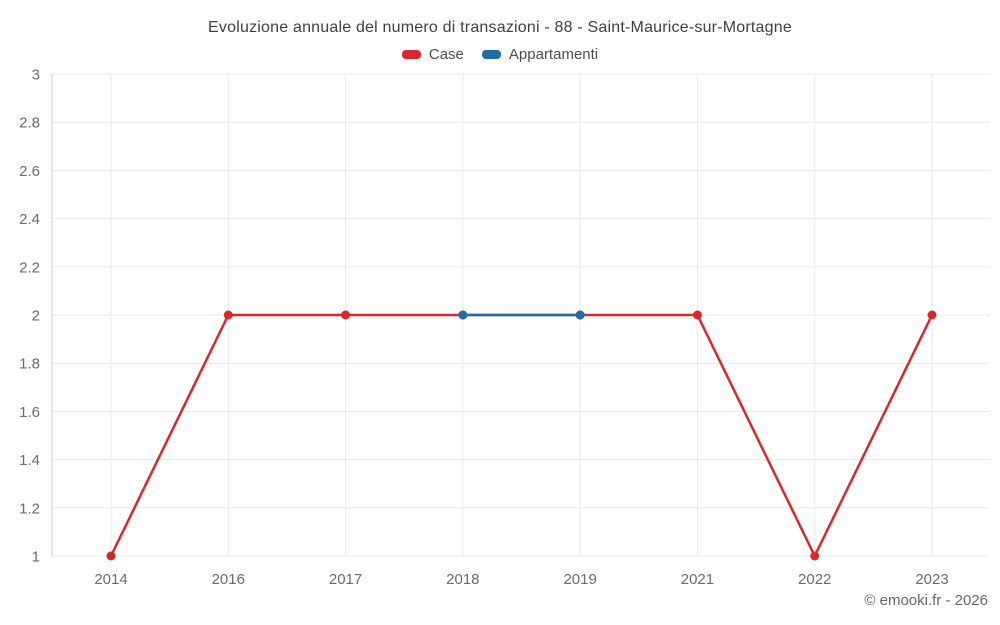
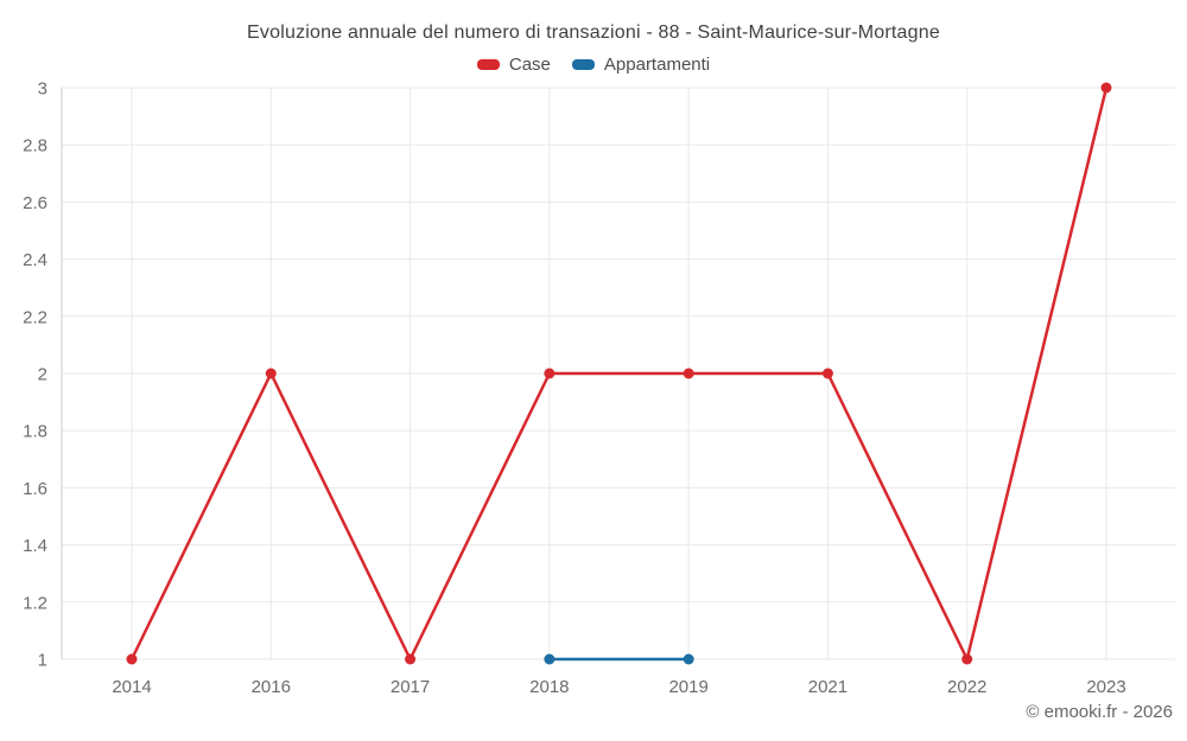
Case/2017: 2 -> 1
Appartamenti/2018: 2 -> 1
Appartamenti/2019: 2 -> 1
Case/2023: 2 -> 3
